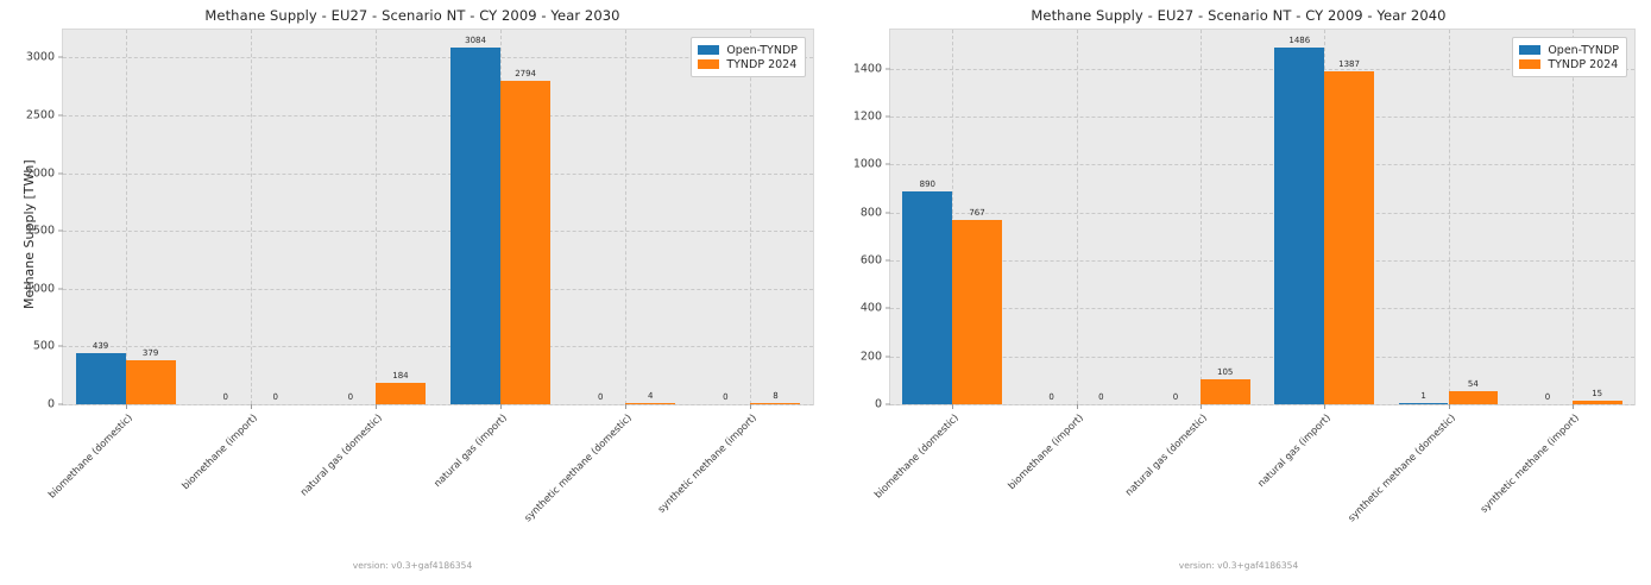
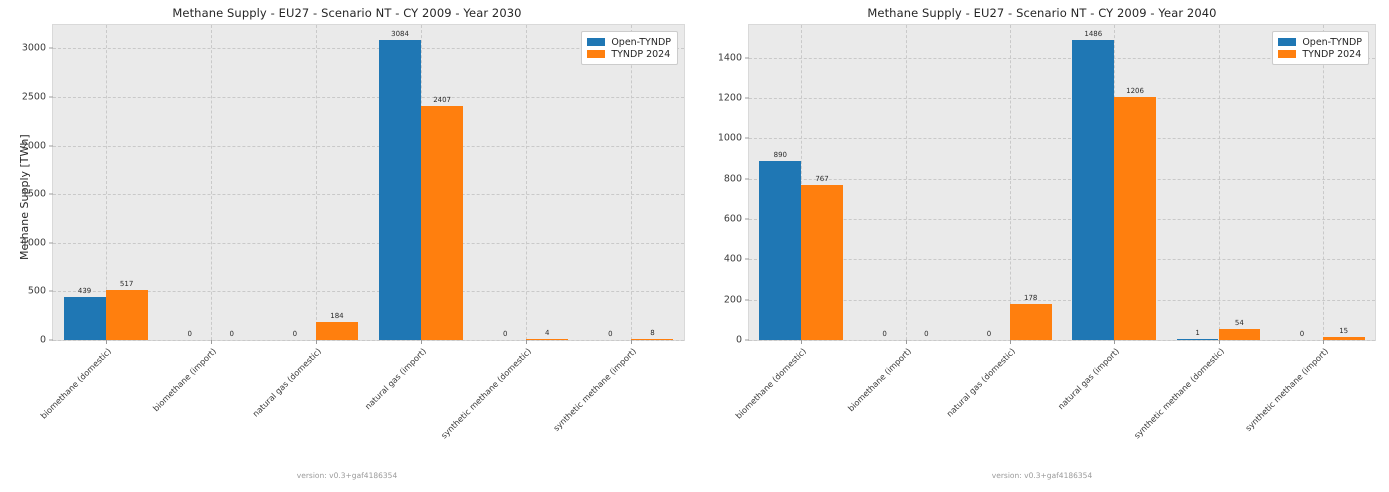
Methane Supply - EU27 - Scenario NT - CY 2009 - Year 2030/TYNDP 2024/biomethane (domestic): 379 -> 517
Methane Supply - EU27 - Scenario NT - CY 2009 - Year 2030/TYNDP 2024/natural gas (import): 2794 -> 2407
Methane Supply - EU27 - Scenario NT - CY 2009 - Year 2040/TYNDP 2024/natural gas (domestic): 105 -> 178
Methane Supply - EU27 - Scenario NT - CY 2009 - Year 2040/TYNDP 2024/natural gas (import): 1387 -> 1206
